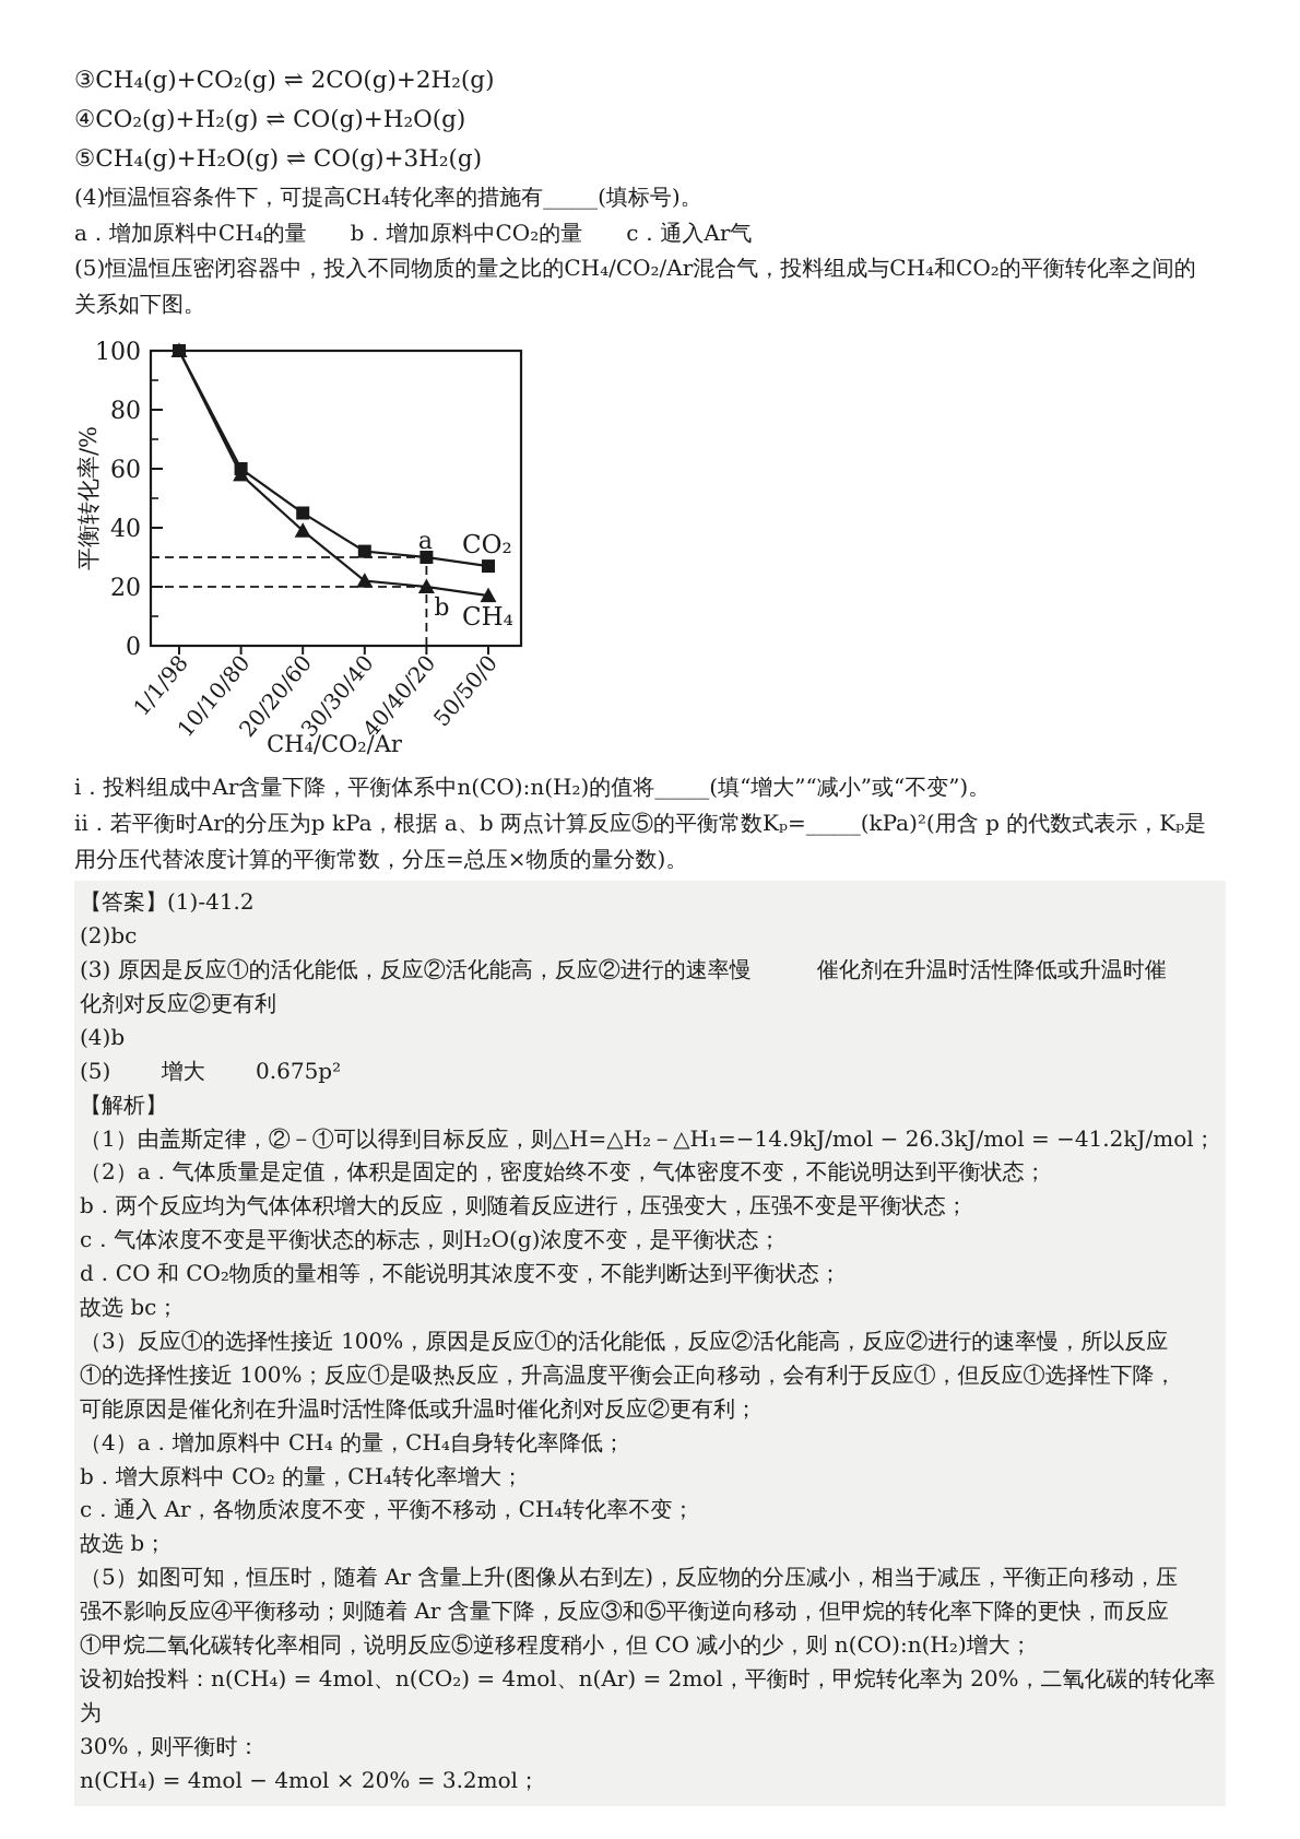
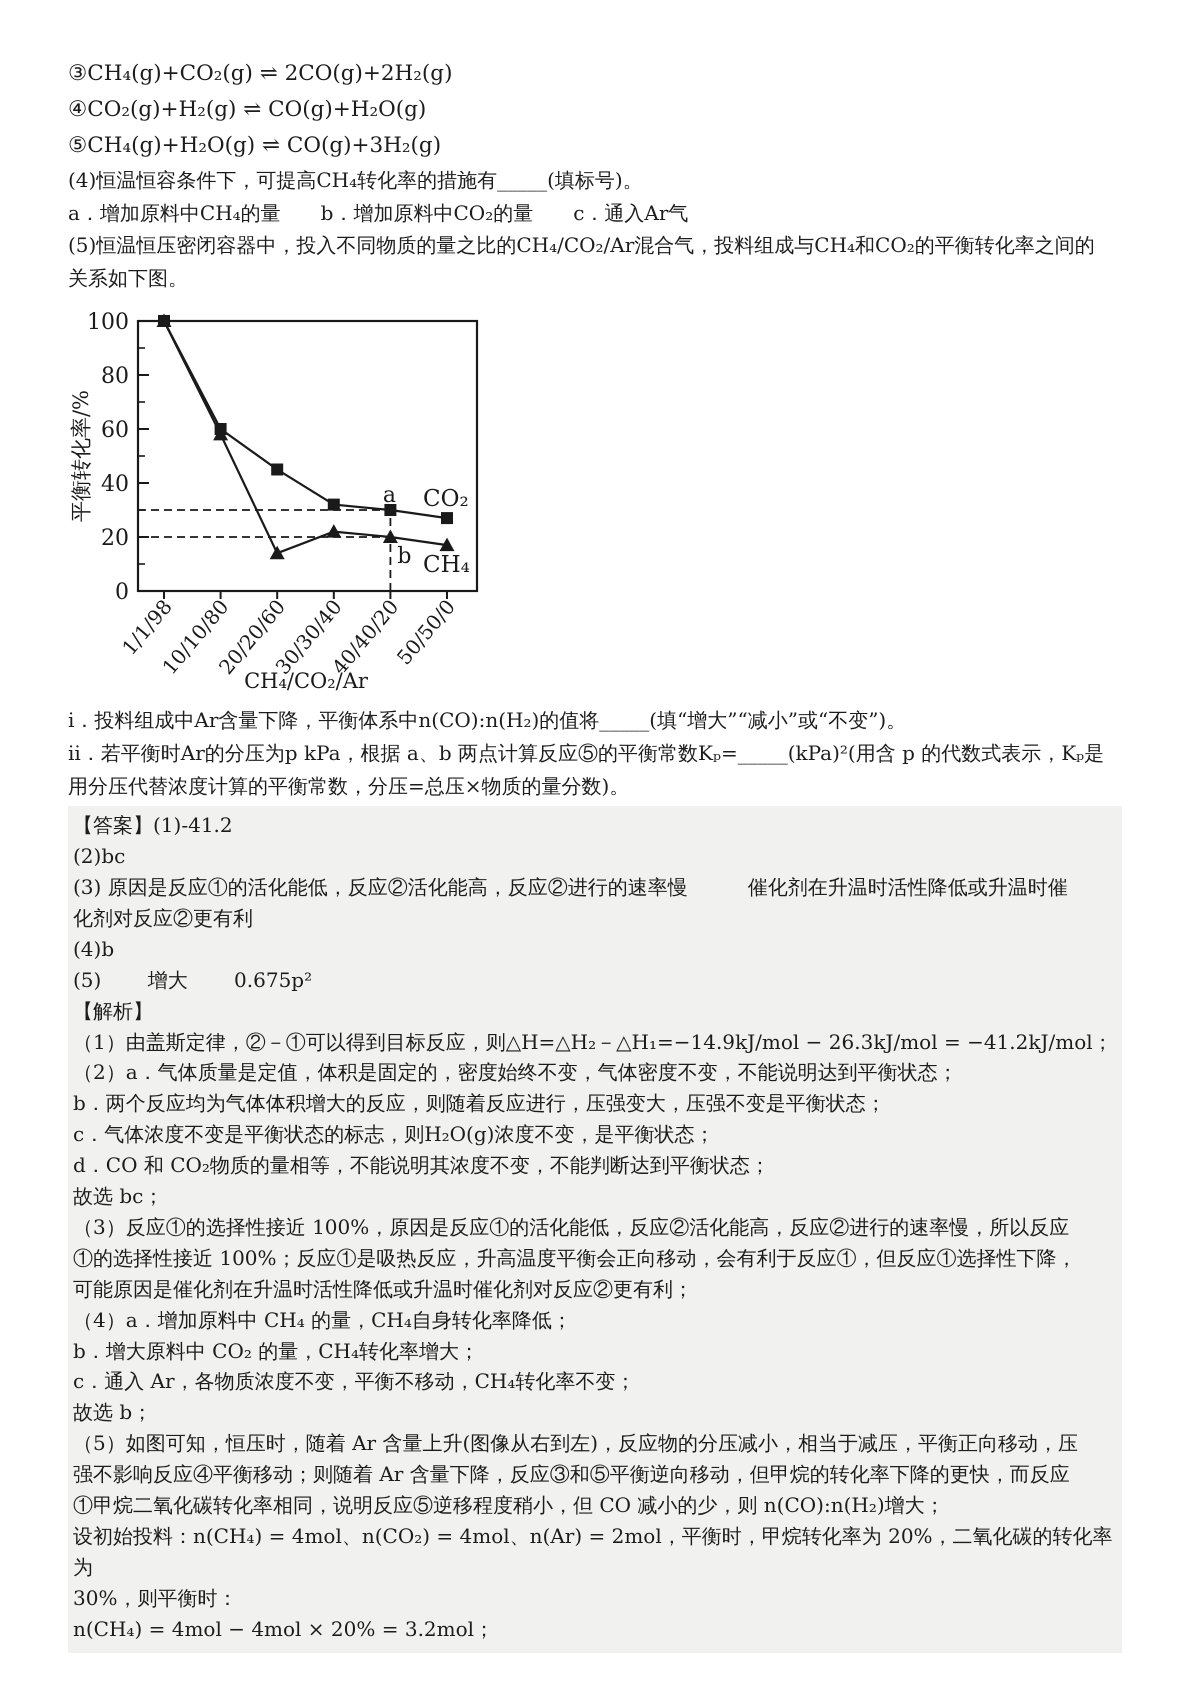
CH₄/20/20/60: 39 -> 14
